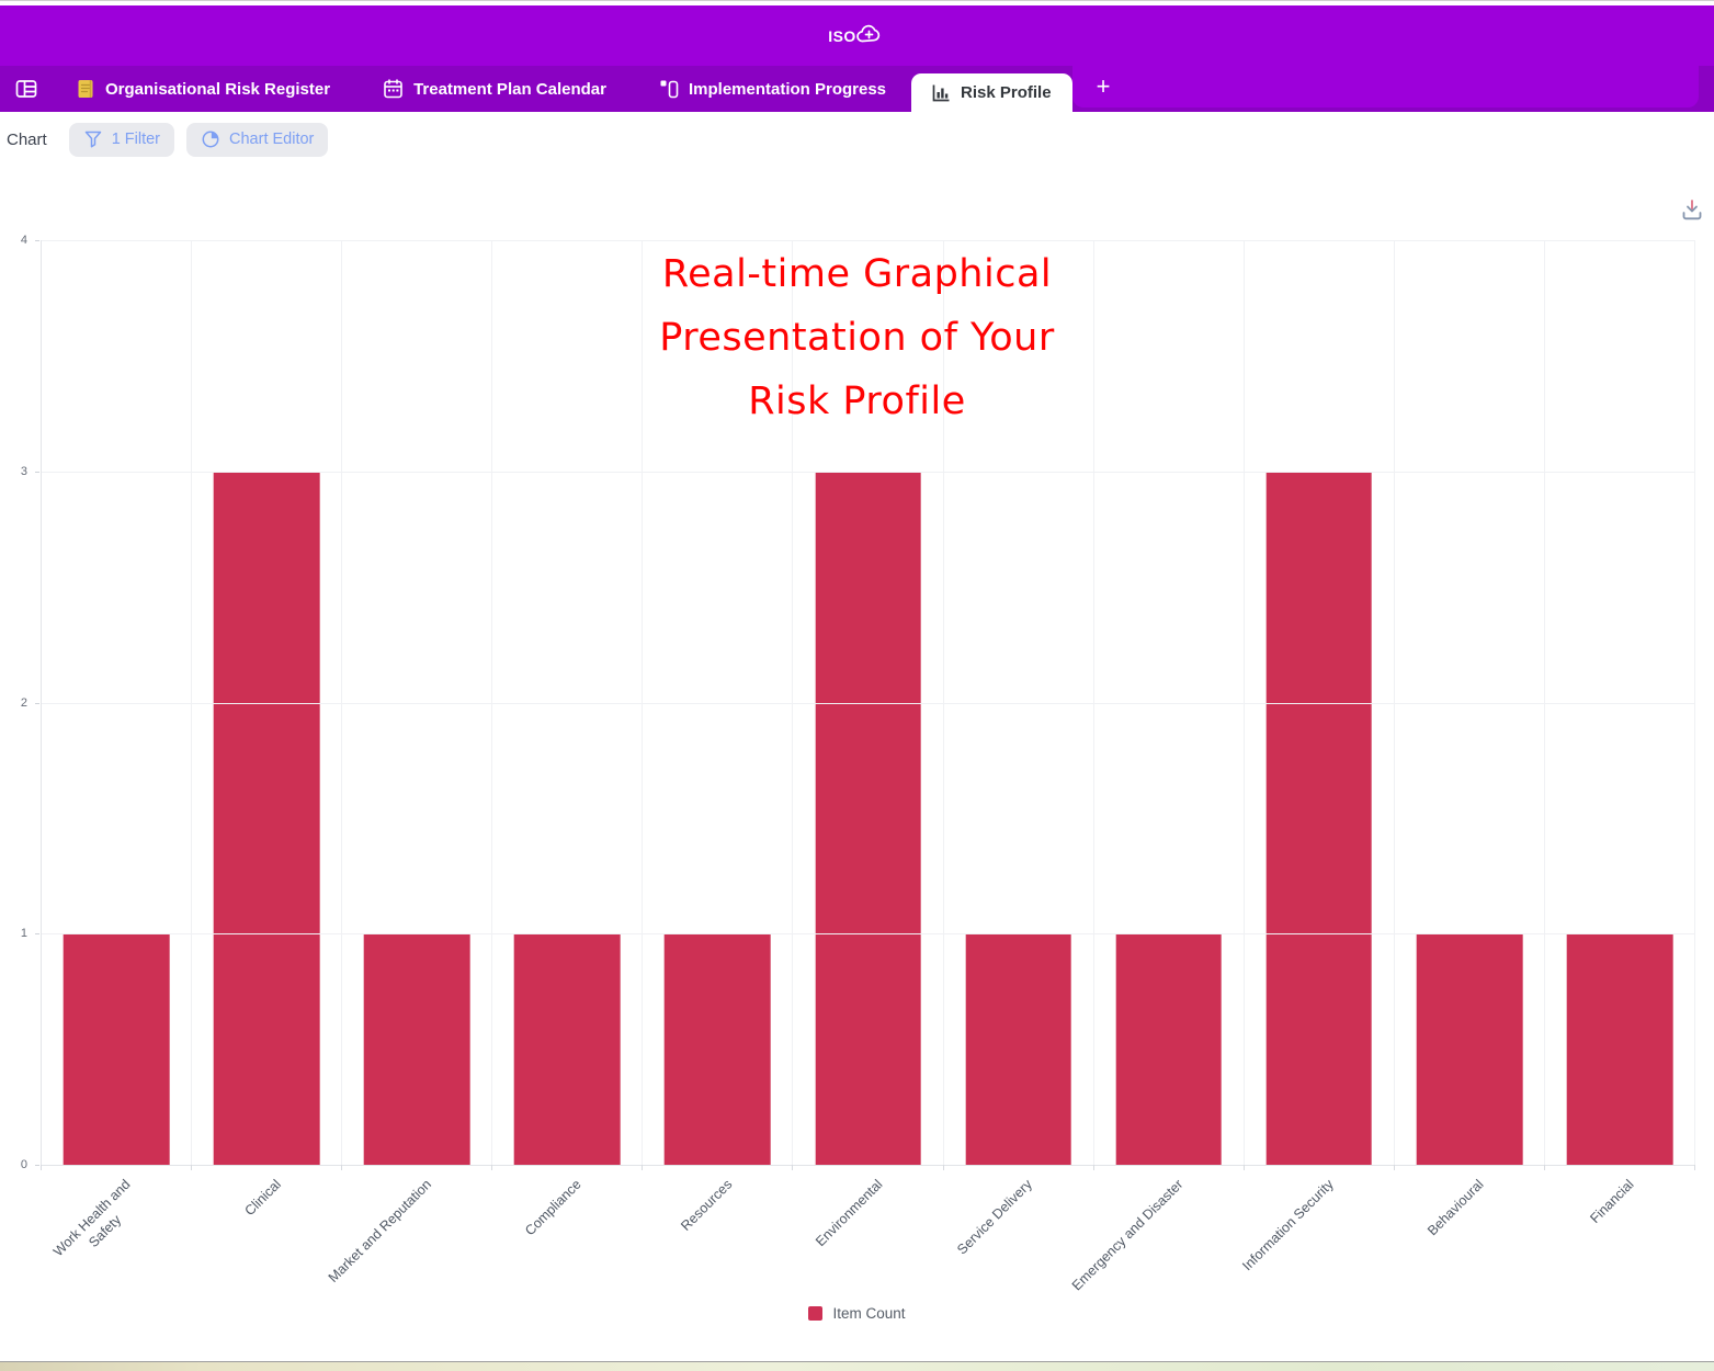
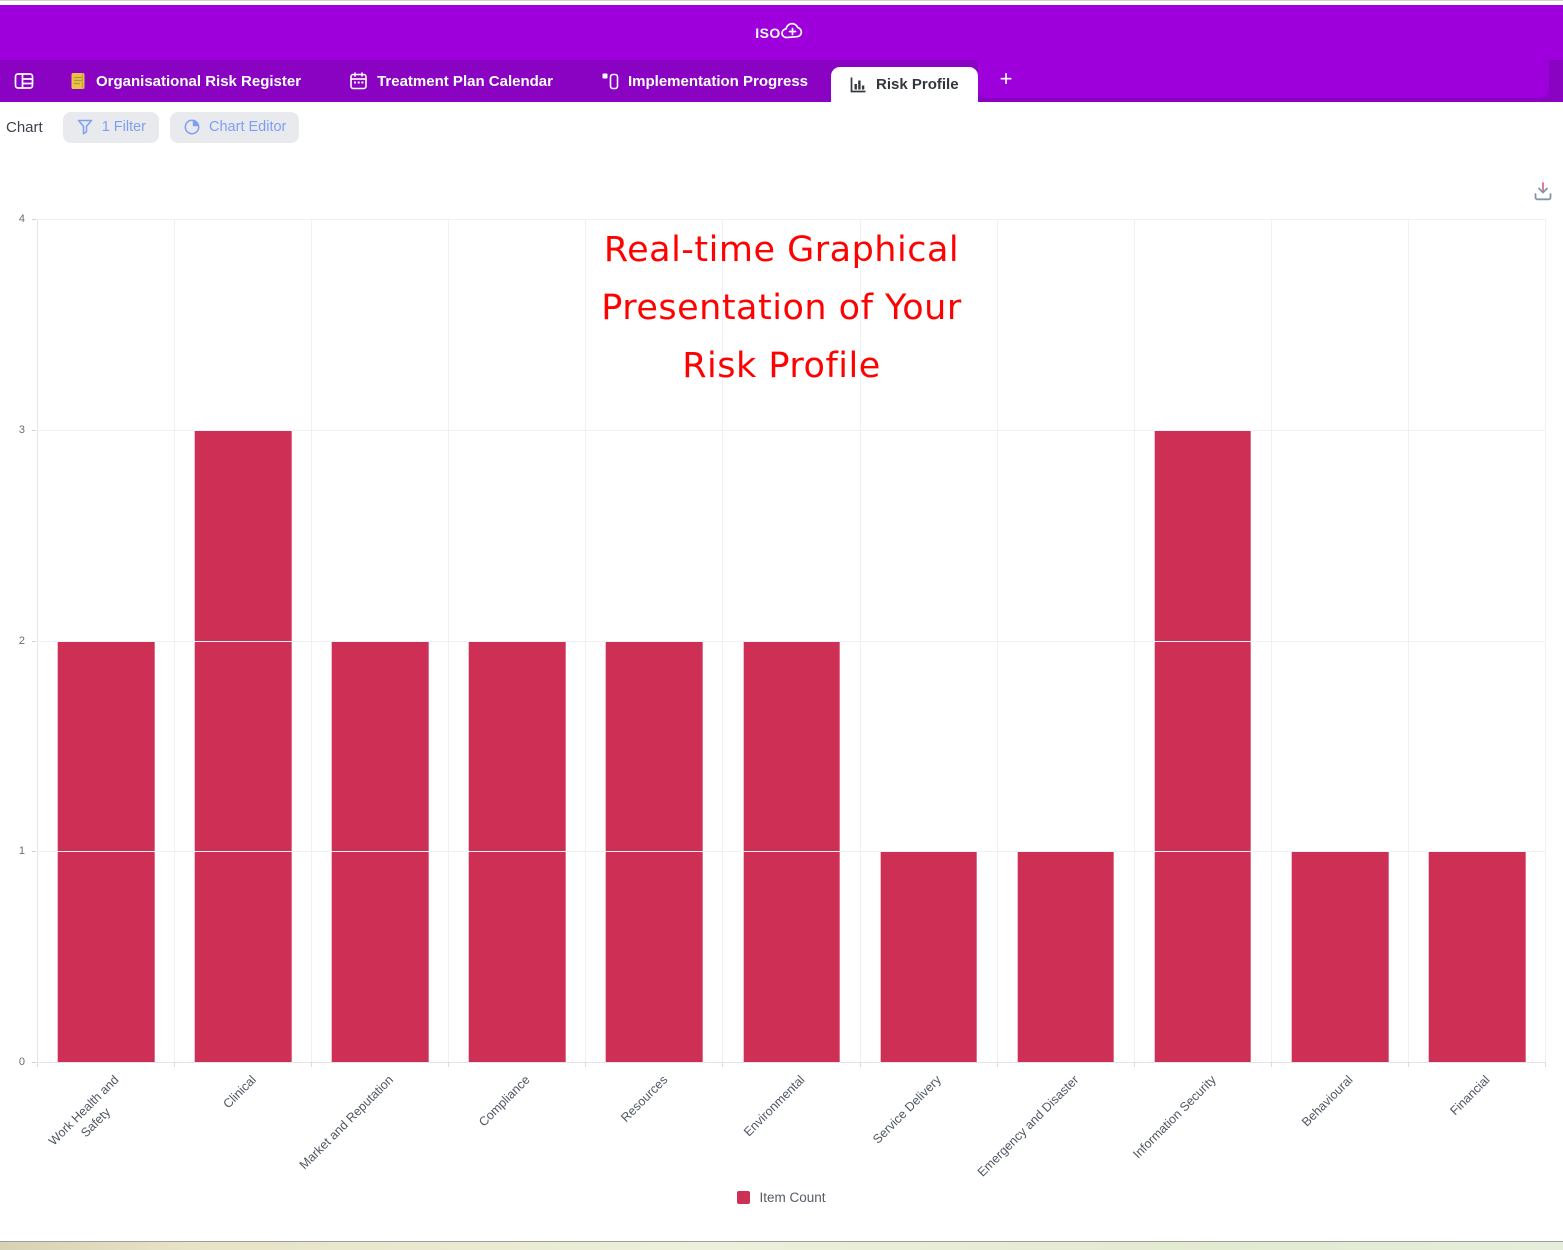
Work Health and Safety: 1 -> 2
Market and Reputation: 1 -> 2
Compliance: 1 -> 2
Resources: 1 -> 2
Environmental: 3 -> 2
